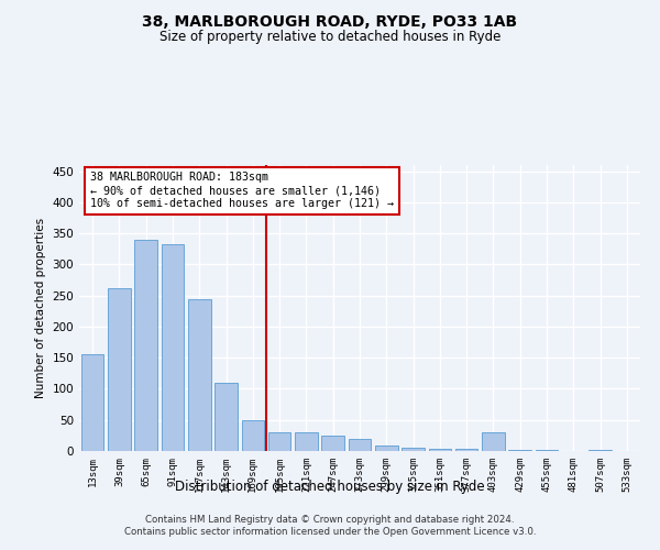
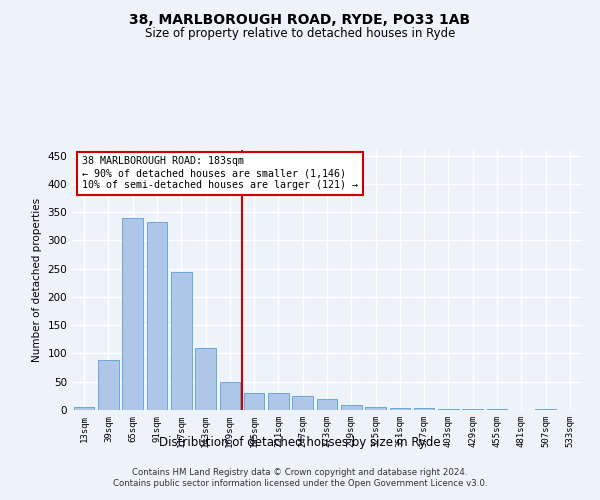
13sqm: 156 -> 5
39sqm: 262 -> 88
403sqm: 30 -> 2
